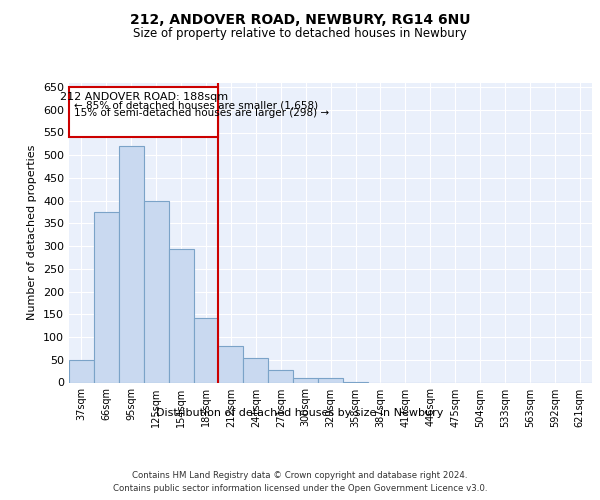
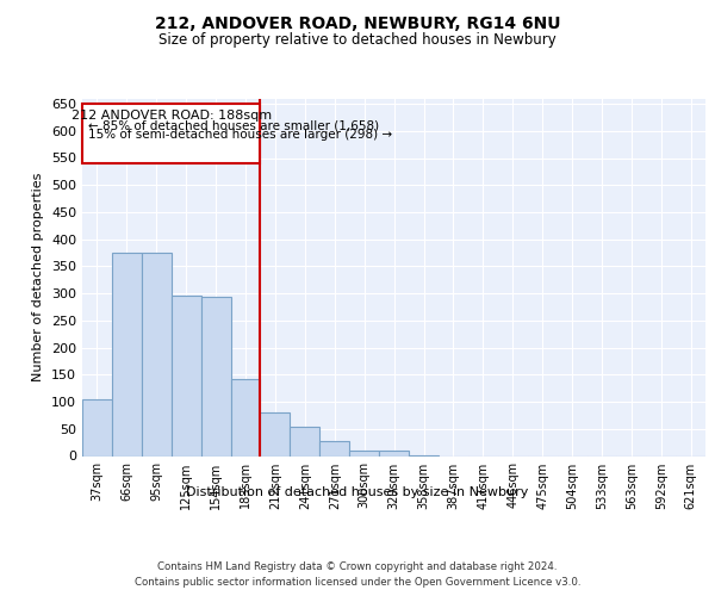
37sqm: 50 -> 105
95sqm: 520 -> 375
125sqm: 400 -> 295
